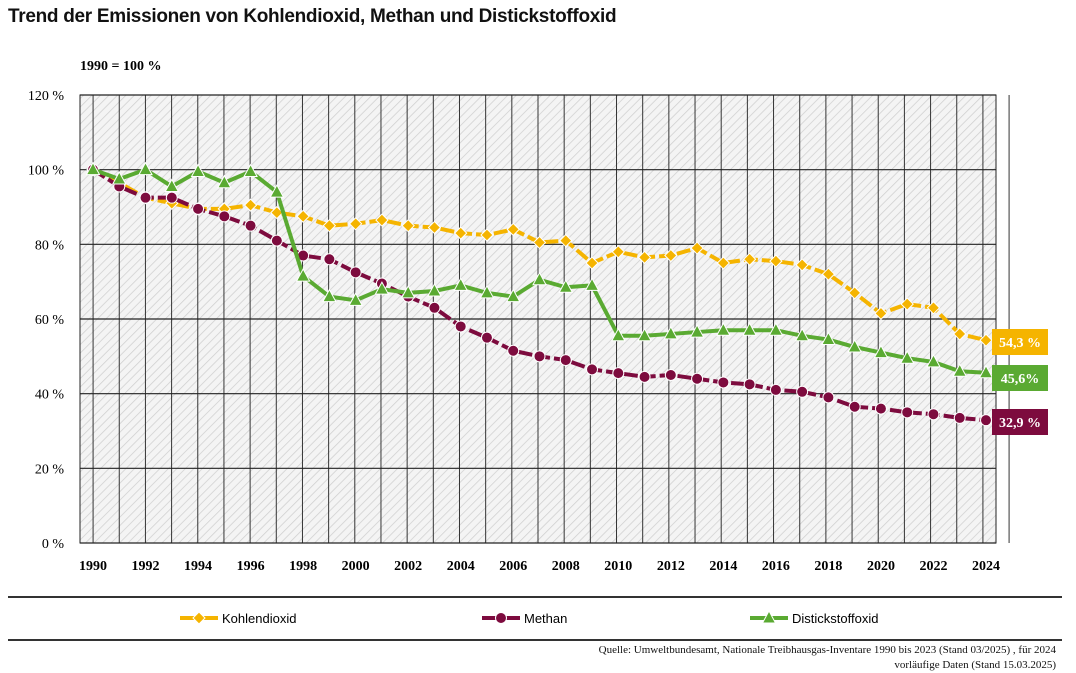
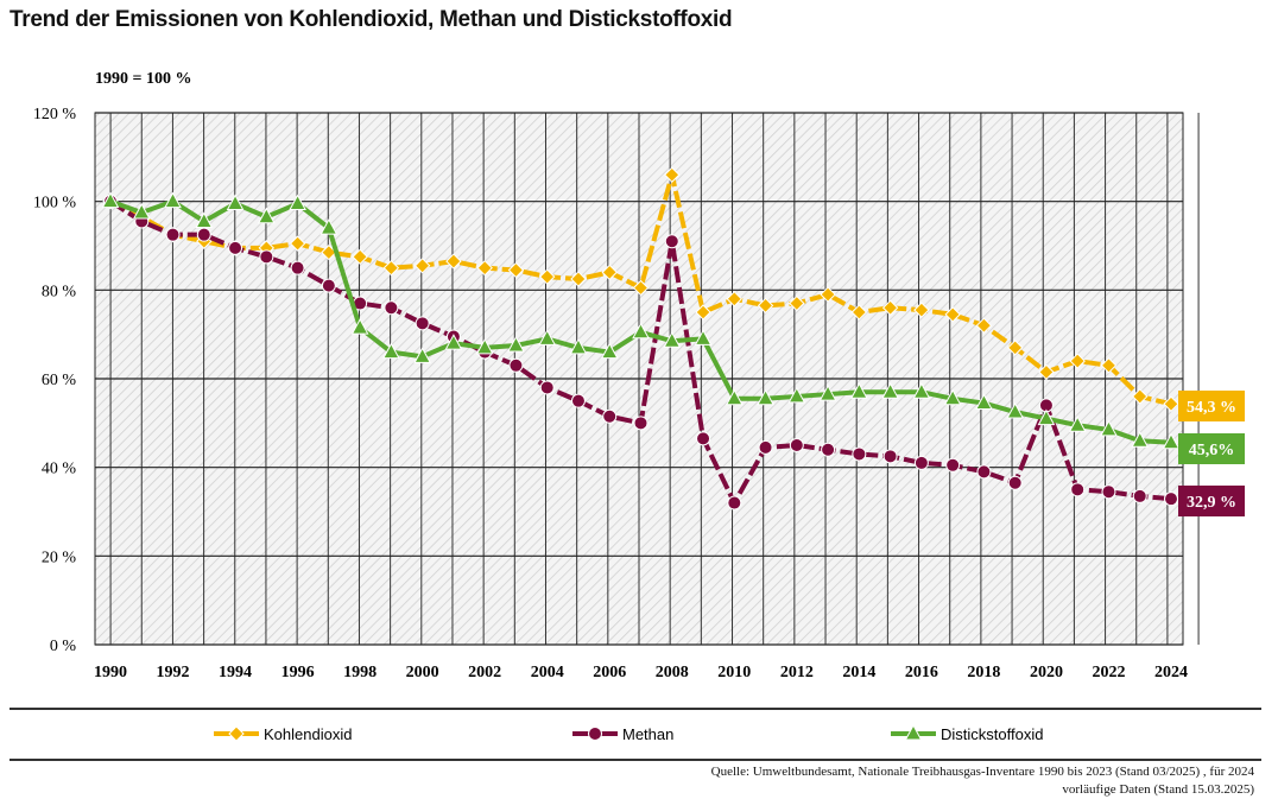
Kohlendioxid/2008: 81% -> 106%
Methan/2008: 49% -> 91%
Methan/2010: 46% -> 32%
Methan/2020: 36% -> 54%
